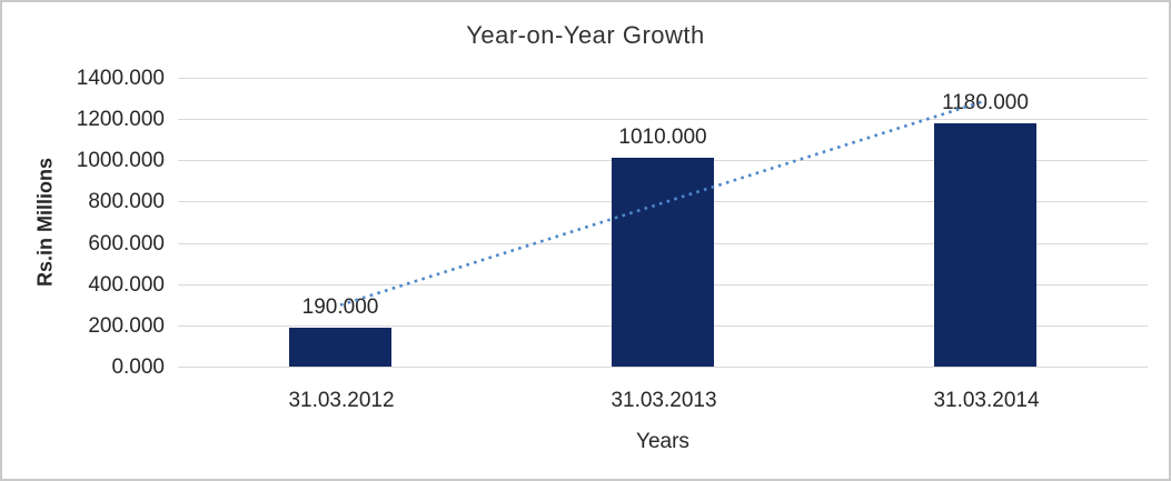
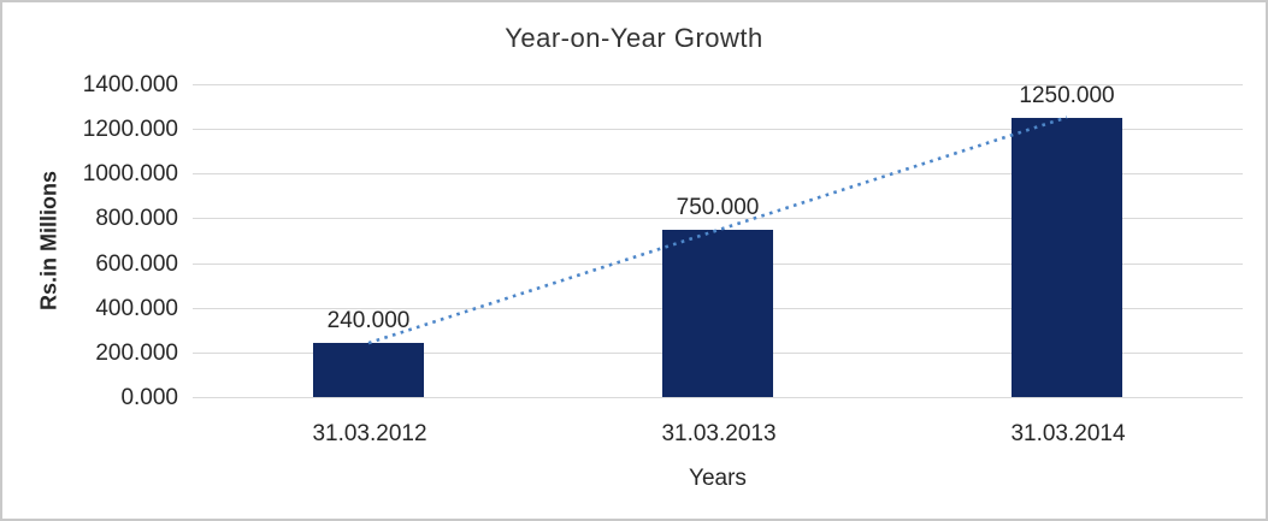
31.03.2012: 190.000 -> 240.000
31.03.2013: 1010.000 -> 750.000
31.03.2014: 1180.000 -> 1250.000
